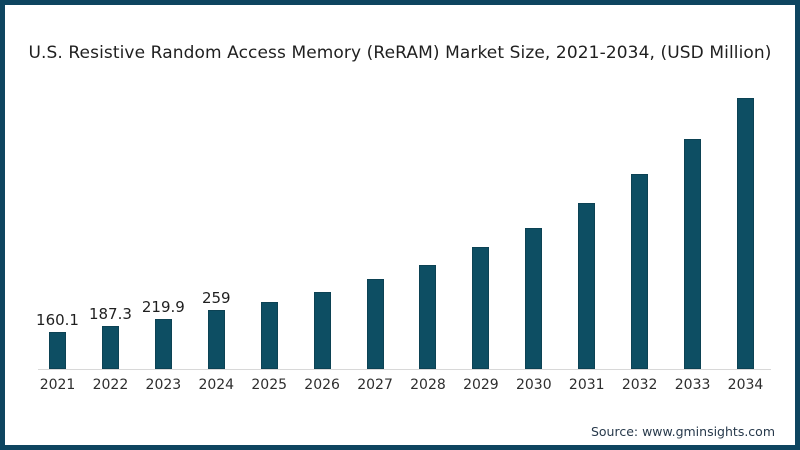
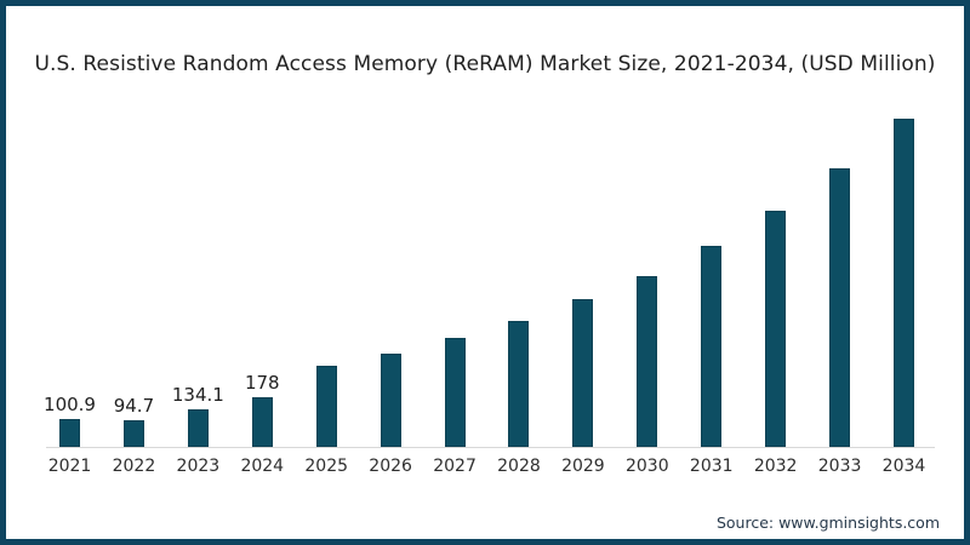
2021: 160.1 -> 100.9
2022: 187.3 -> 94.7
2023: 219.9 -> 134.1
2024: 259 -> 178
